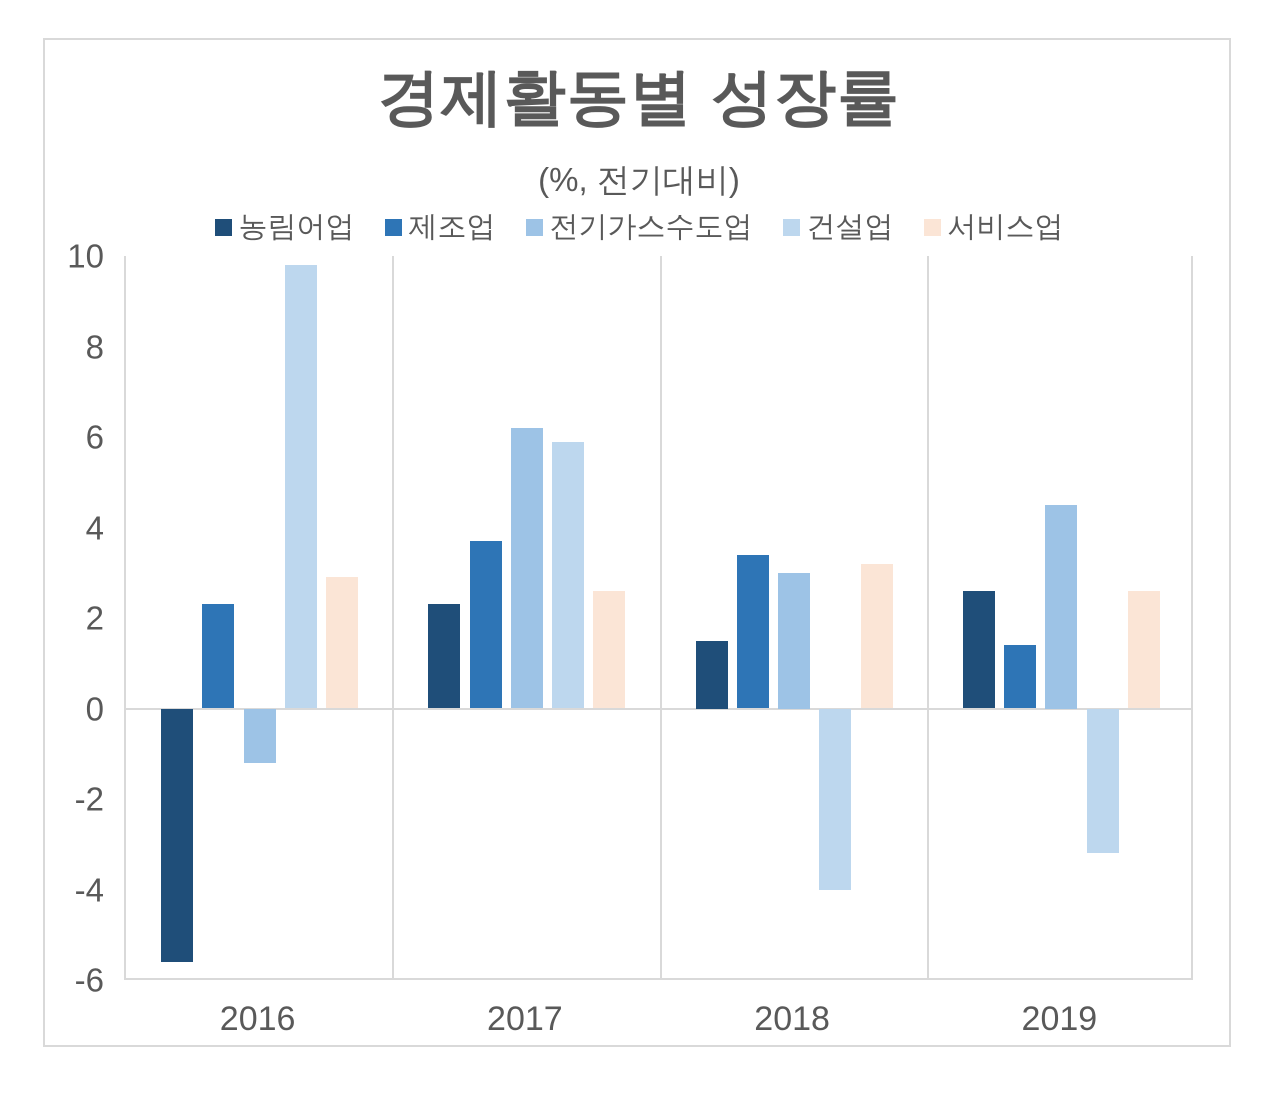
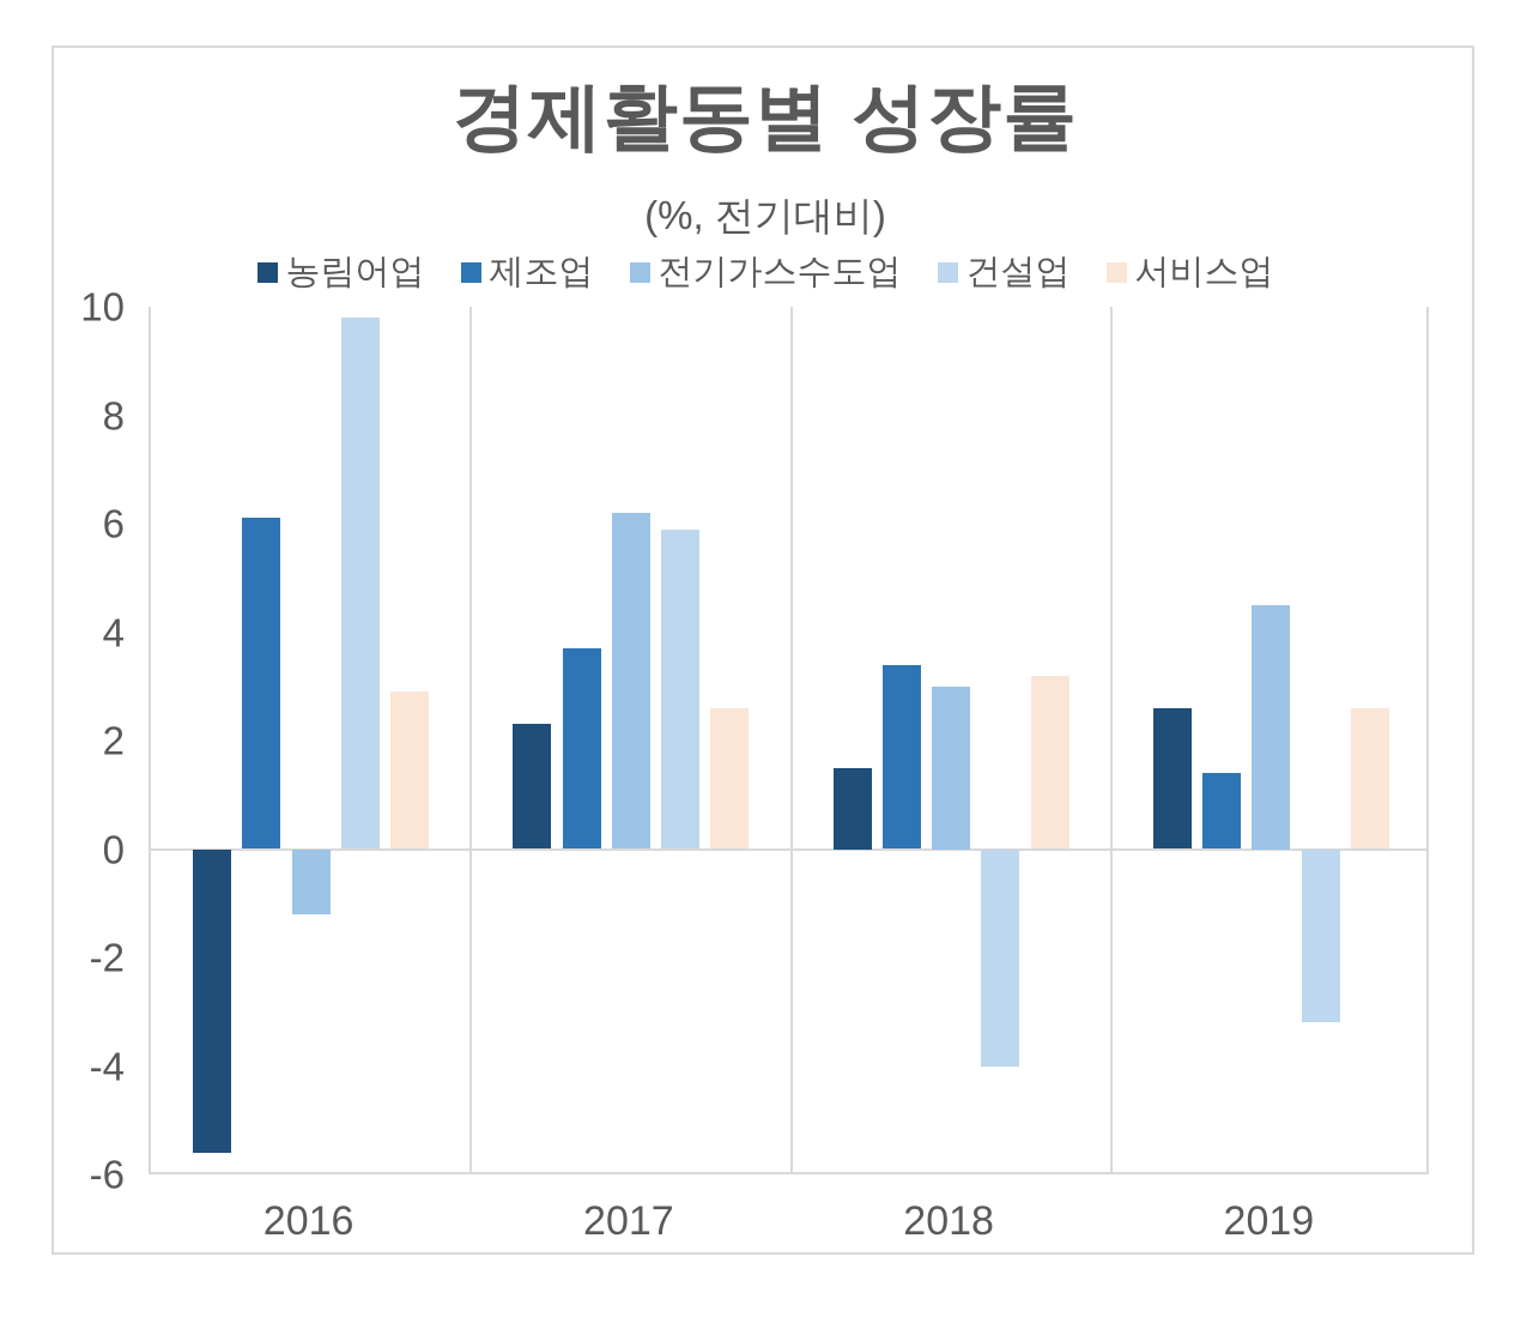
제조업/2016: 2.3 -> 6.1
